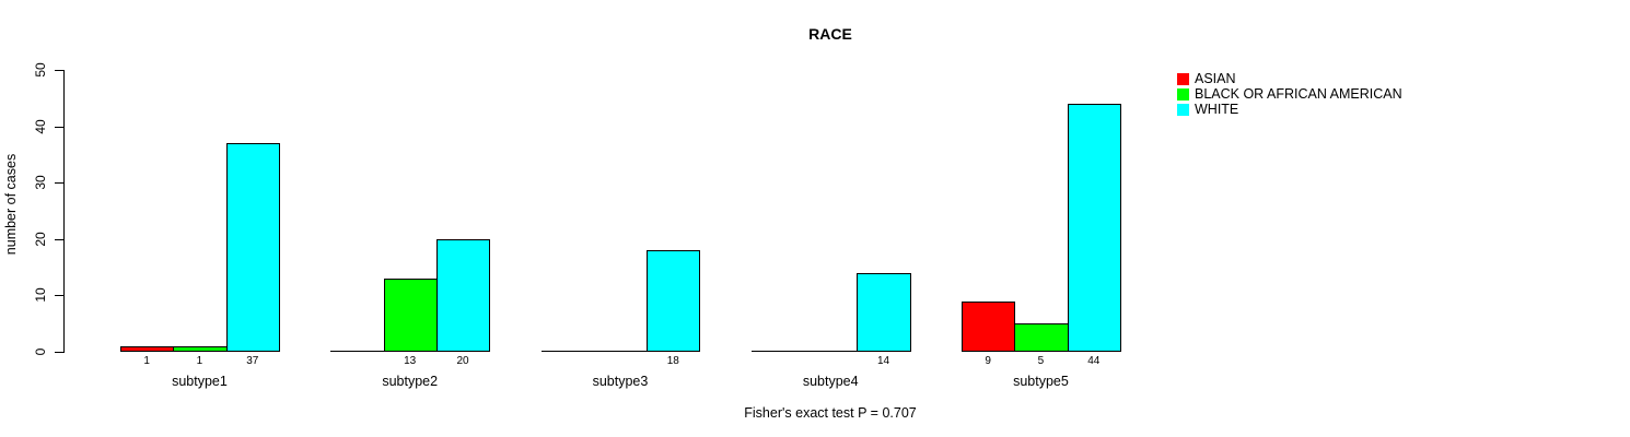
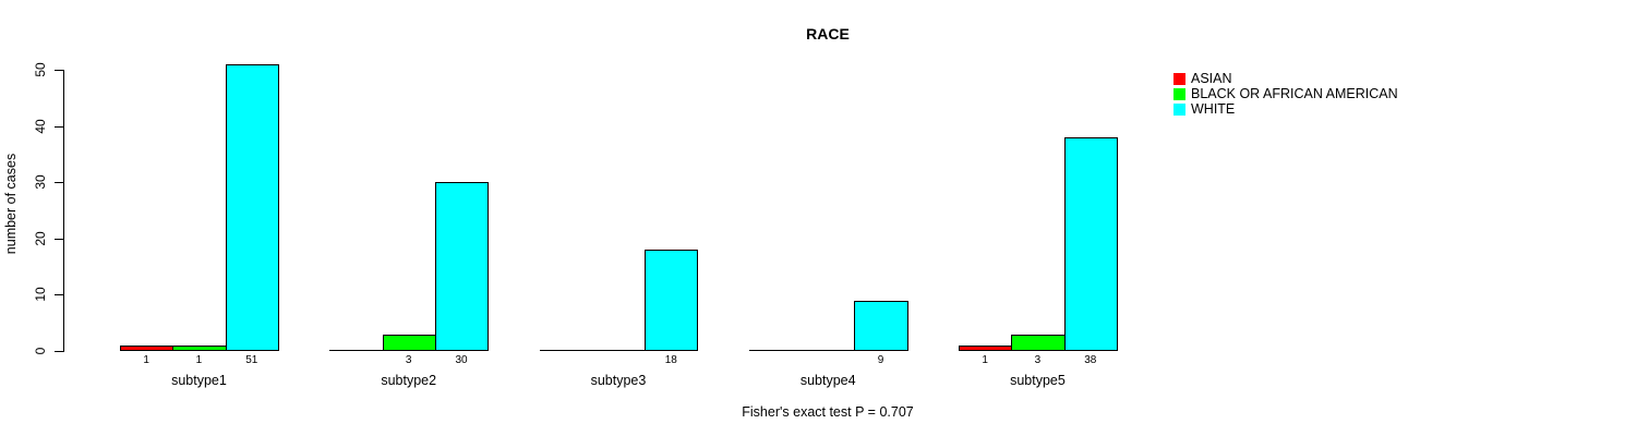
WHITE/subtype1: 37 -> 51
BLACK OR AFRICAN AMERICAN/subtype2: 13 -> 3
WHITE/subtype2: 20 -> 30
WHITE/subtype4: 14 -> 9
ASIAN/subtype5: 9 -> 1
BLACK OR AFRICAN AMERICAN/subtype5: 5 -> 3
WHITE/subtype5: 44 -> 38
